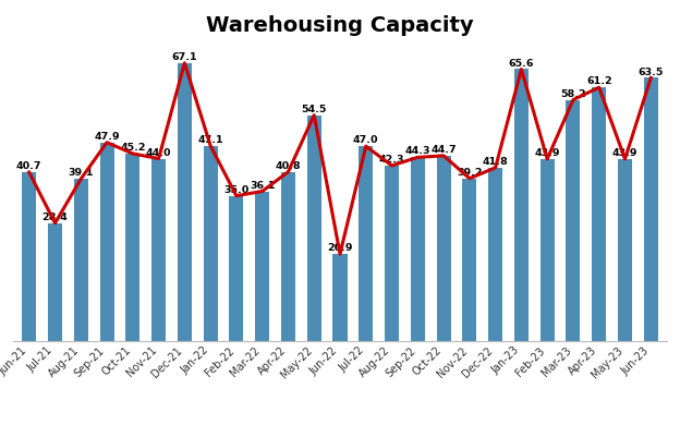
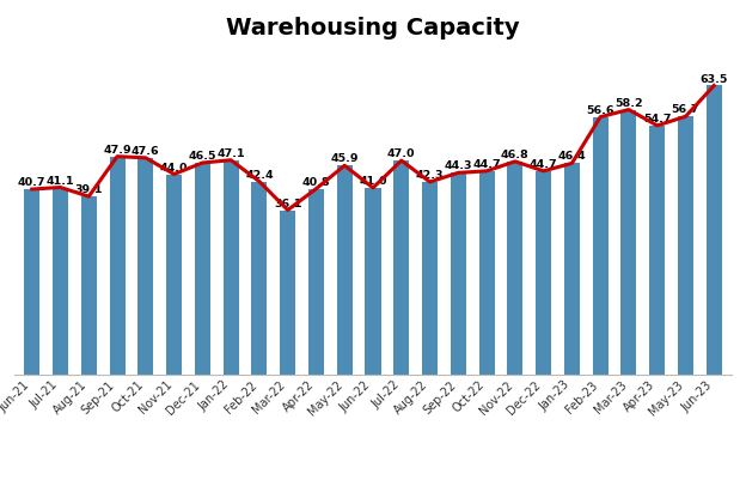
Jul-21: 28.4 -> 41.1
Oct-21: 45.2 -> 47.6
Dec-21: 67.1 -> 46.5
Feb-22: 35.0 -> 42.4
May-22: 54.5 -> 45.9
Jun-22: 20.9 -> 41.0
Nov-22: 39.2 -> 46.8
Dec-22: 41.8 -> 44.7
Jan-23: 65.6 -> 46.4
Feb-23: 43.9 -> 56.6
Apr-23: 61.2 -> 54.7
May-23: 43.9 -> 56.7
